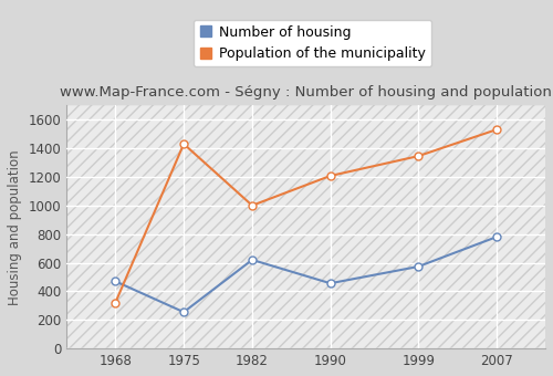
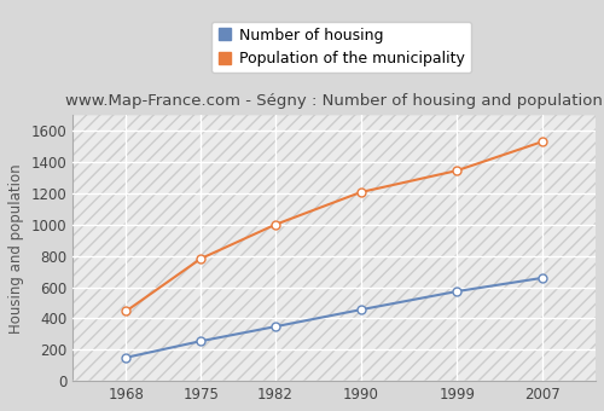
Number of housing/1968: 470 -> 150
Population of the municipality/1968: 320 -> 450
Population of the municipality/1975: 1430 -> 780
Number of housing/1982: 620 -> 350
Number of housing/2007: 780 -> 660
